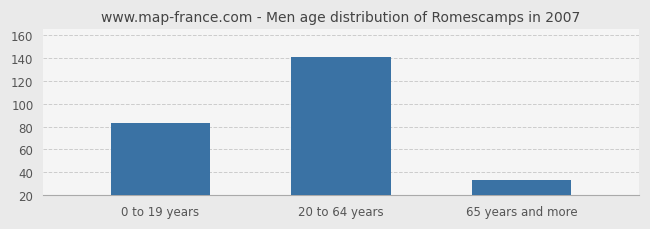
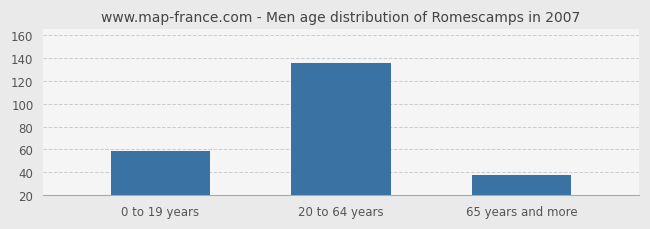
0 to 19 years: 83 -> 59
20 to 64 years: 141 -> 136
65 years and more: 33 -> 38
